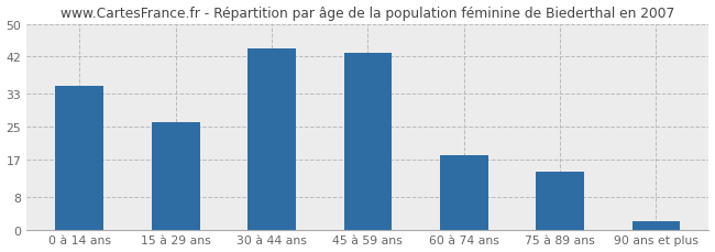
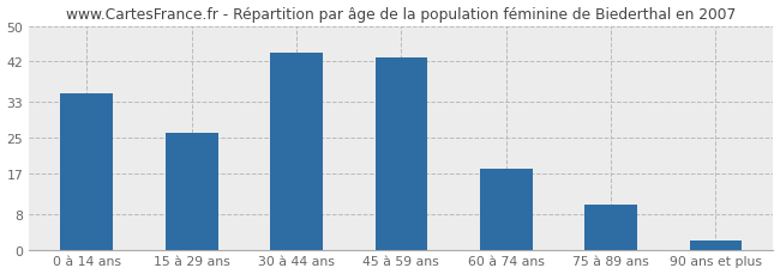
75 à 89 ans: 14 -> 10
